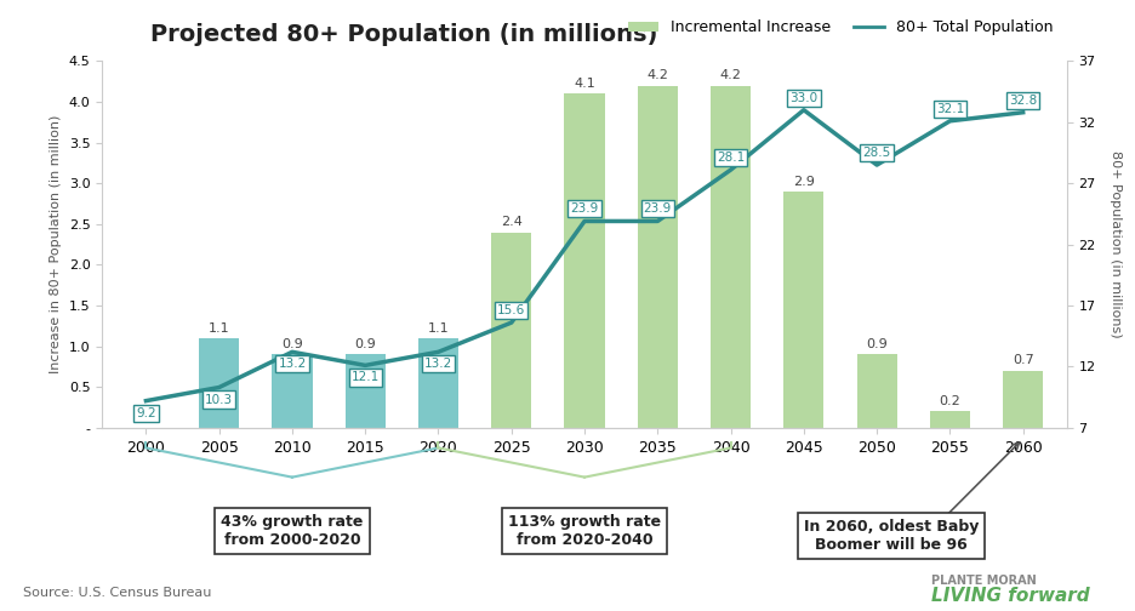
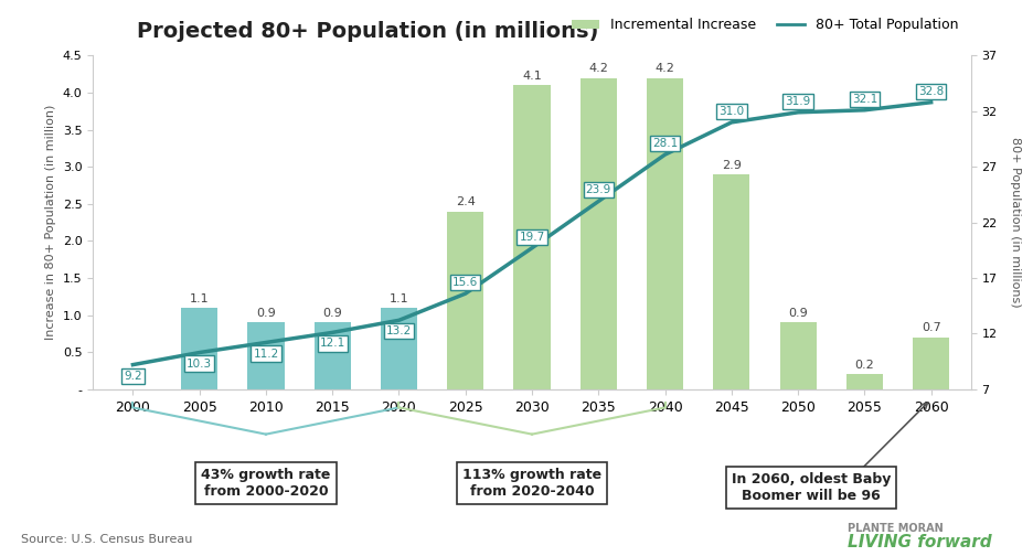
80+ Total Population/2010: 13.2 -> 11.2
80+ Total Population/2030: 23.9 -> 19.7
80+ Total Population/2045: 33.0 -> 31.0
80+ Total Population/2050: 28.5 -> 31.9
